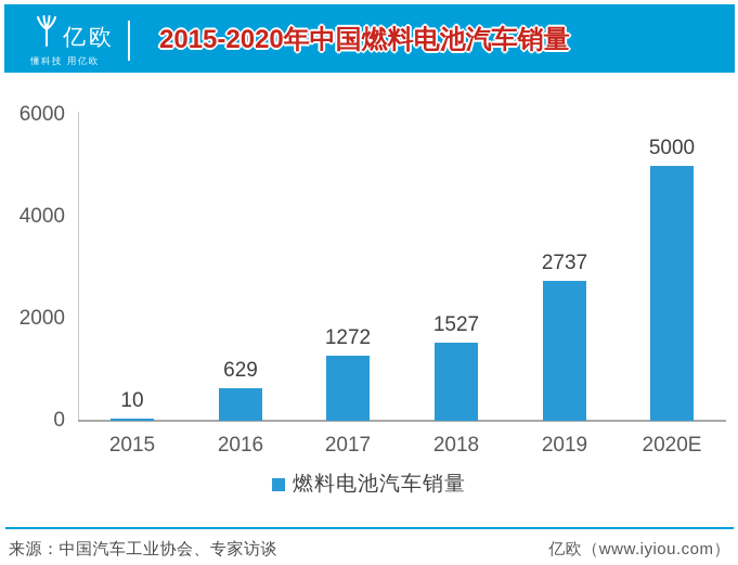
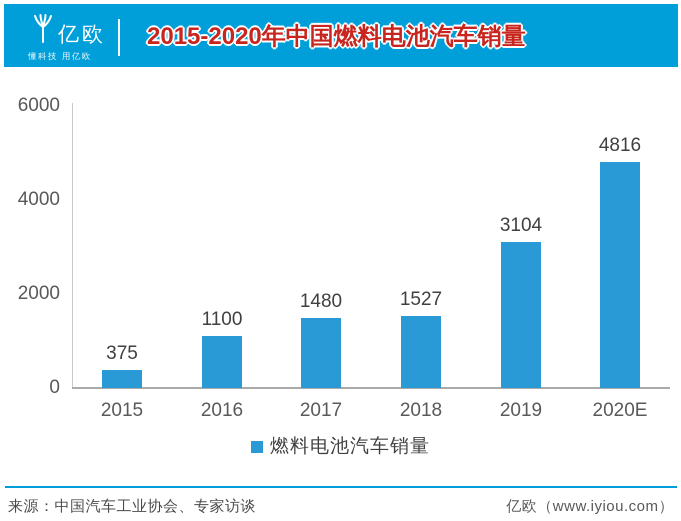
2015: 10 -> 375
2016: 629 -> 1100
2017: 1272 -> 1480
2019: 2737 -> 3104
2020E: 5000 -> 4816
